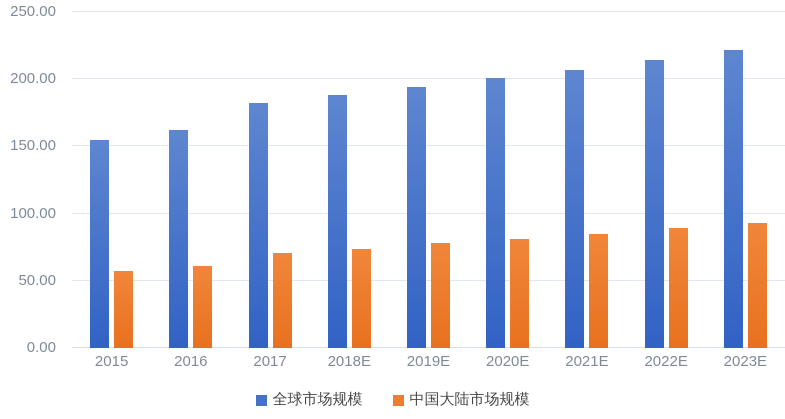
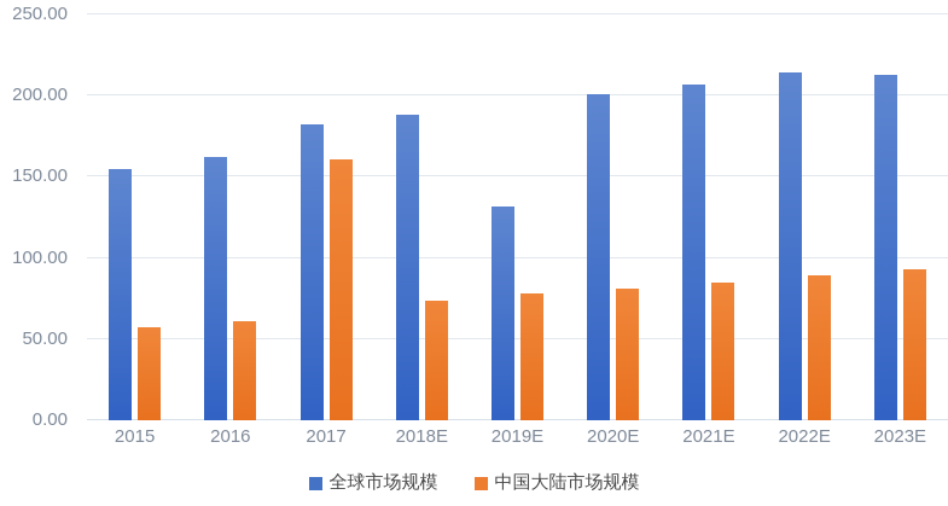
中国大陆市场规模/2017: 71 -> 161
全球市场规模/2019E: 194 -> 132
全球市场规模/2023E: 222 -> 213
